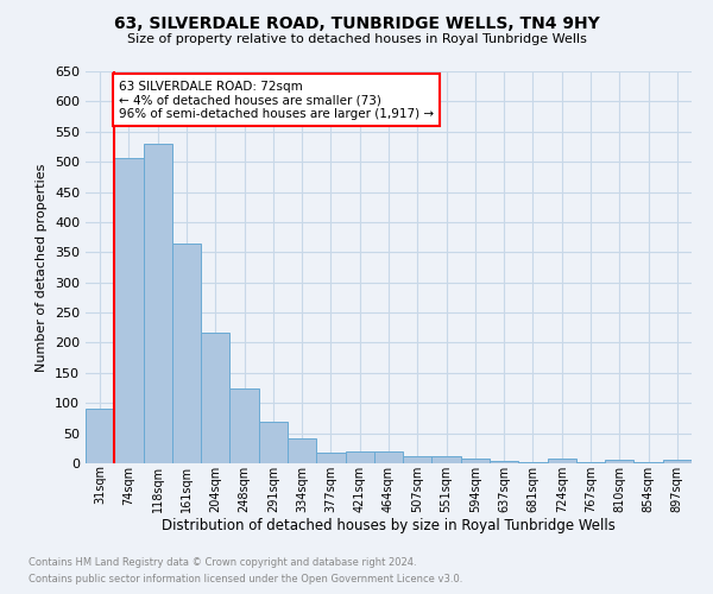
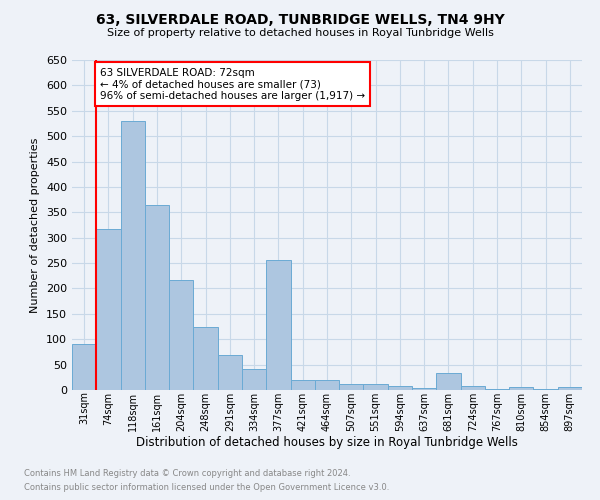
74sqm: 507 -> 318
377sqm: 18 -> 256
681sqm: 2 -> 34
